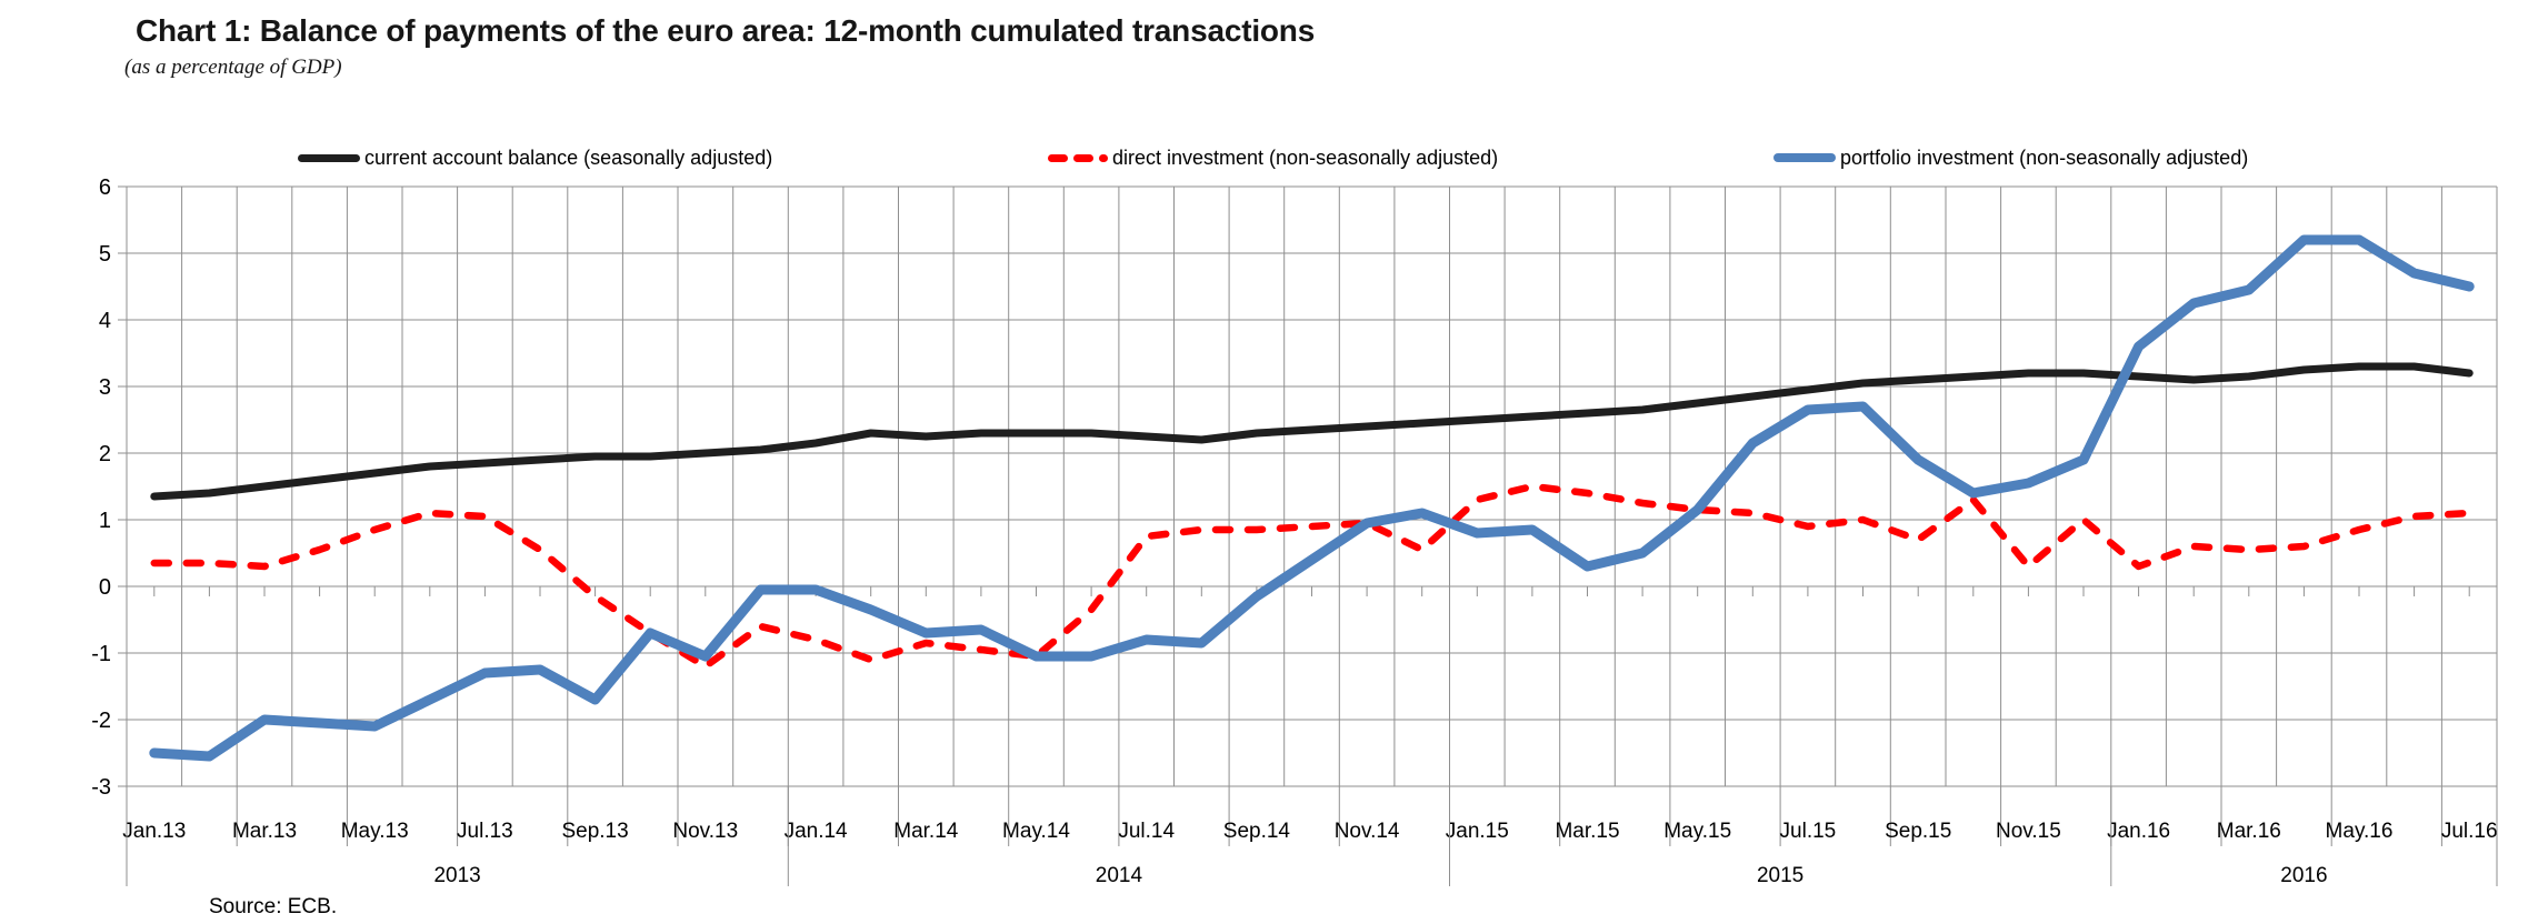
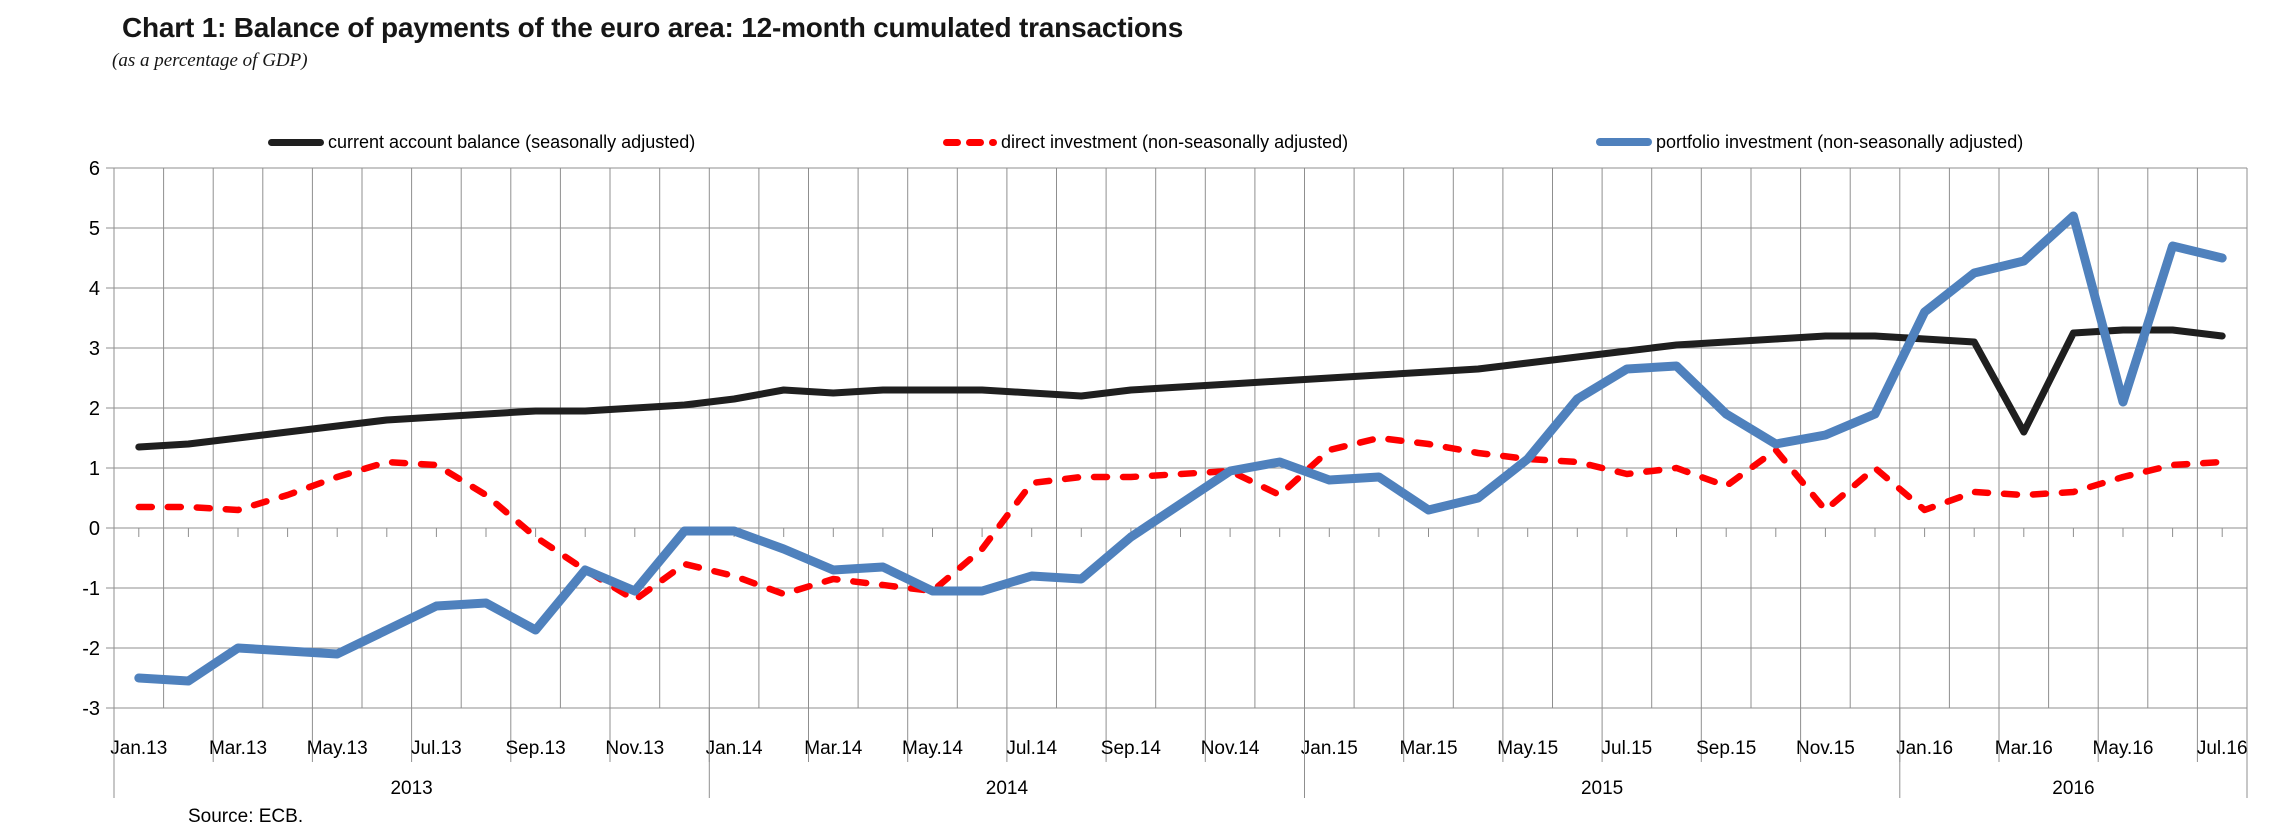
current account balance (seasonally adjusted)/Mar.16: 3.1 -> 1.6
portfolio investment (non-seasonally adjusted)/May.16: 5.2 -> 2.1
